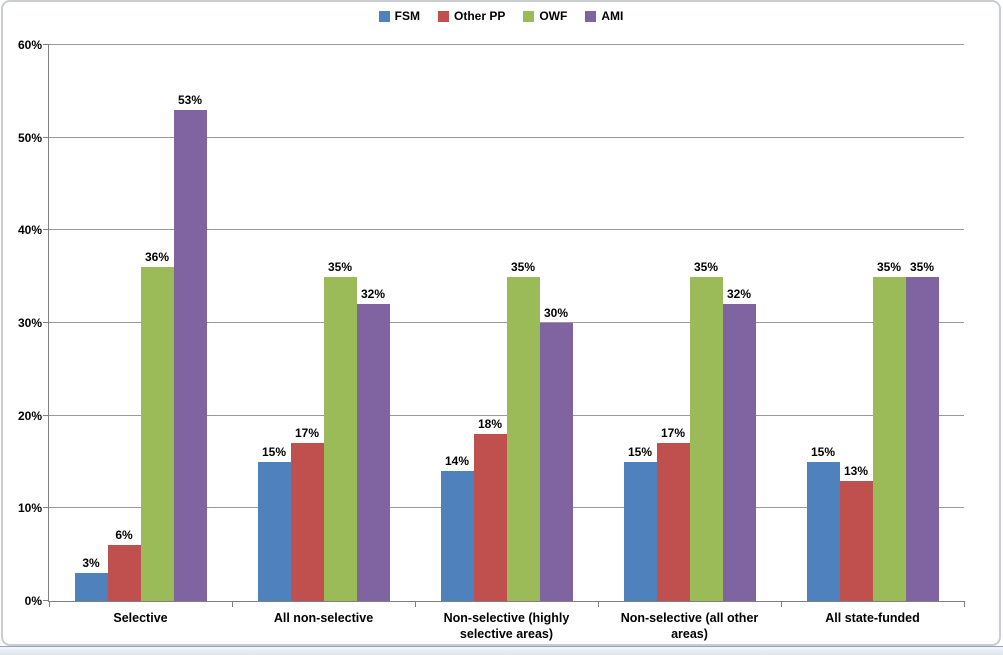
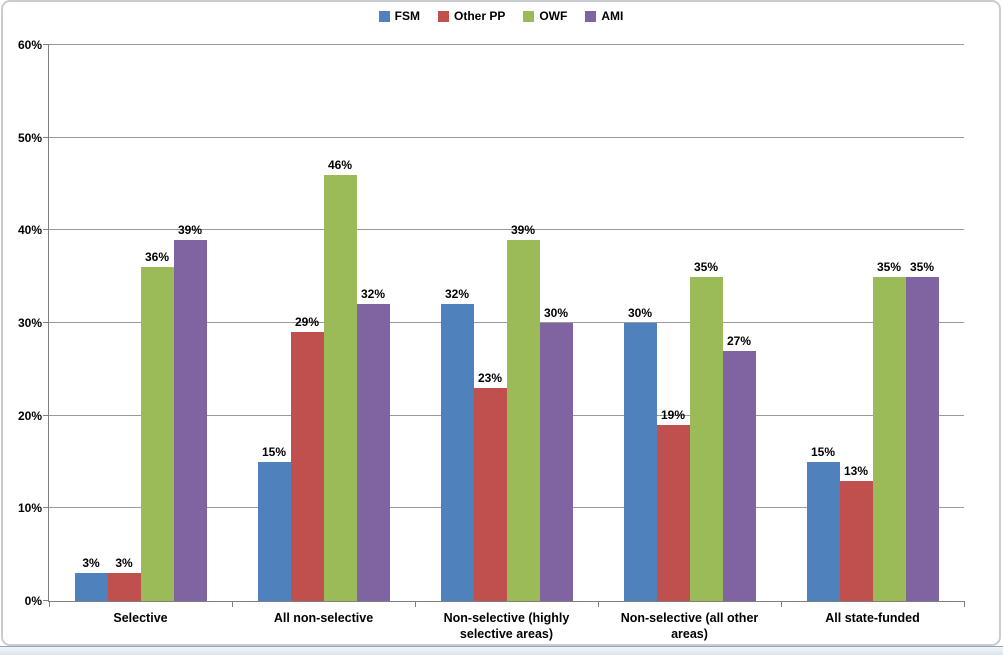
Other PP/Selective: 6% -> 3%
AMI/Selective: 53% -> 39%
Other PP/All non-selective: 17% -> 29%
OWF/All non-selective: 35% -> 46%
FSM/Non-selective (highly selective areas): 14% -> 32%
Other PP/Non-selective (highly selective areas): 18% -> 23%
OWF/Non-selective (highly selective areas): 35% -> 39%
FSM/Non-selective (all other areas): 15% -> 30%
Other PP/Non-selective (all other areas): 17% -> 19%
AMI/Non-selective (all other areas): 32% -> 27%
